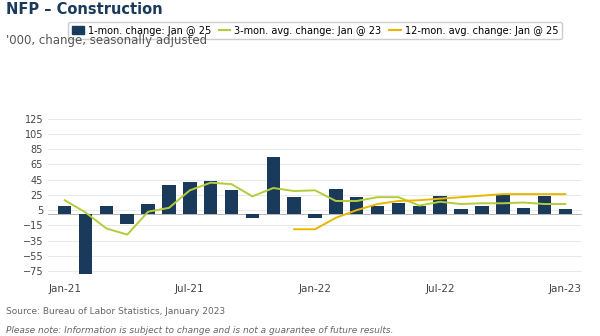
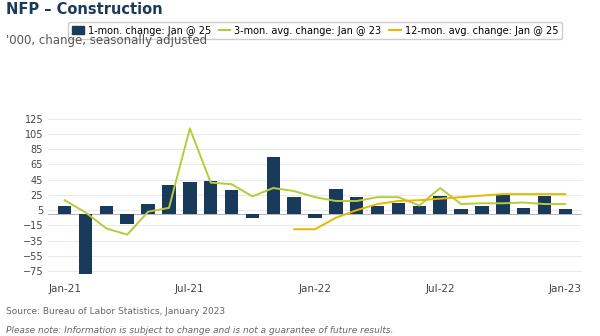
3-mon. avg. change: Jan @ 23/Jul-21: 31 -> 112
3-mon. avg. change: Jan @ 23/Jan-22: 31 -> 22
3-mon. avg. change: Jan @ 23/Jul-22: 16 -> 34
